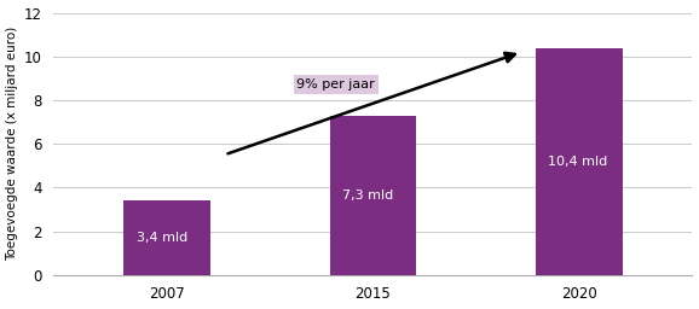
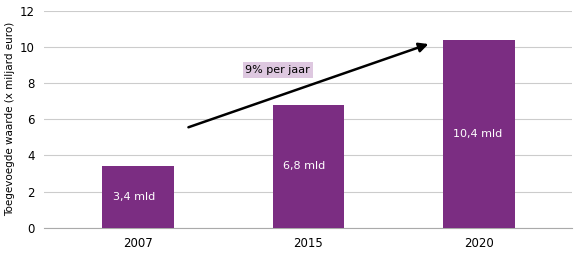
2015: 7,3 -> 6,8
